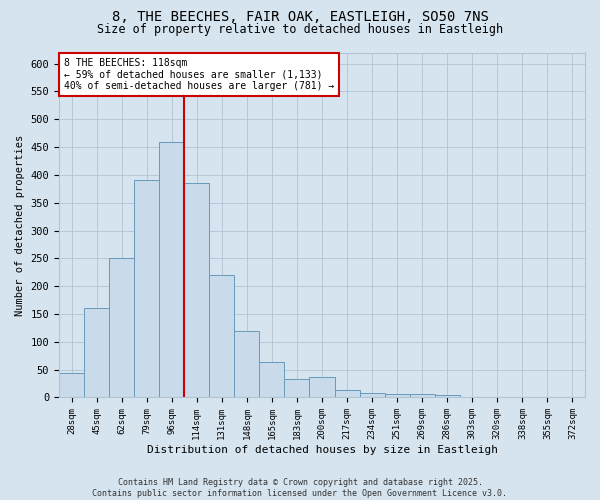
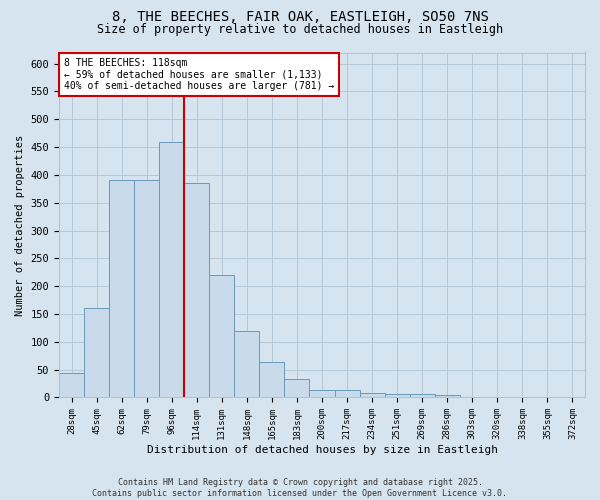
62sqm: 250 -> 390
200sqm: 36 -> 13
